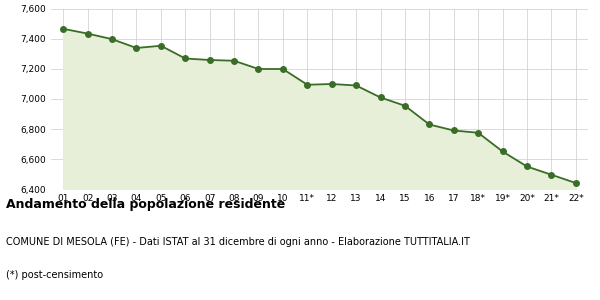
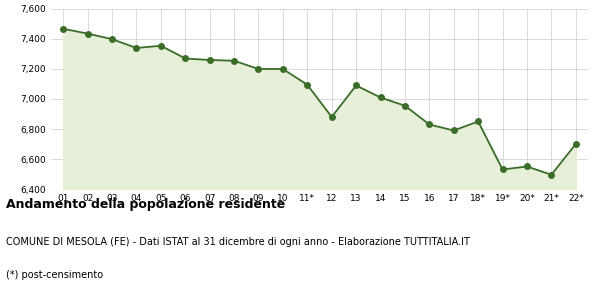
12: 7,100 -> 6,880
18*: 6,780 -> 6,850
19*: 6,650 -> 6,530
22*: 6,440 -> 6,700
